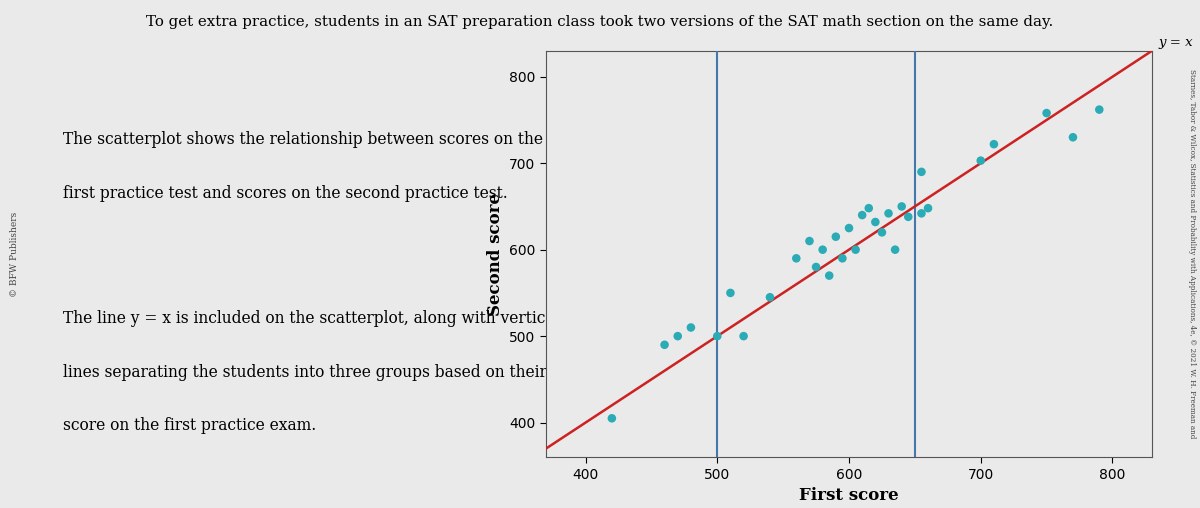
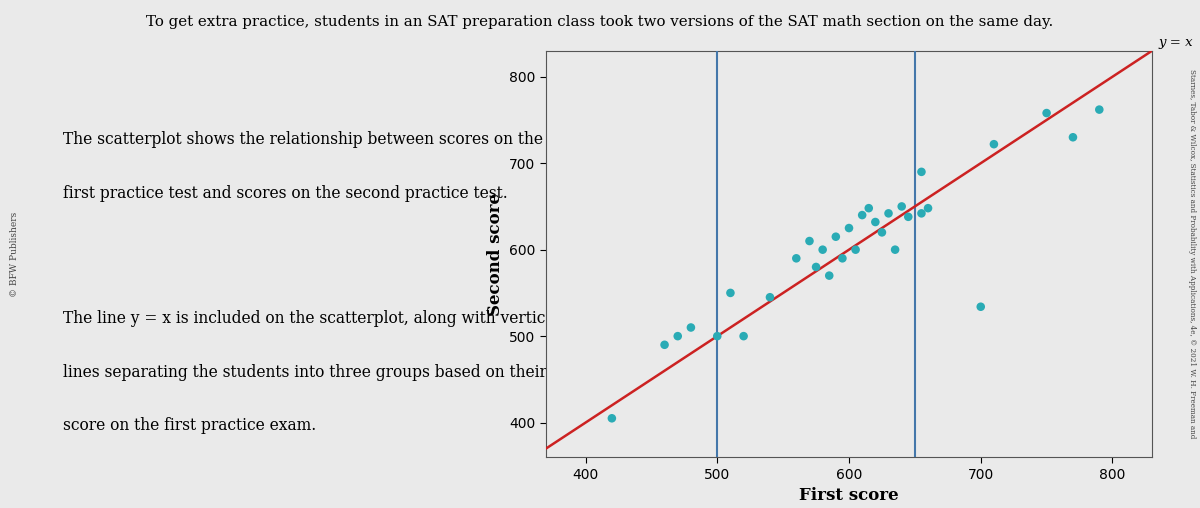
700: 703 -> 534
